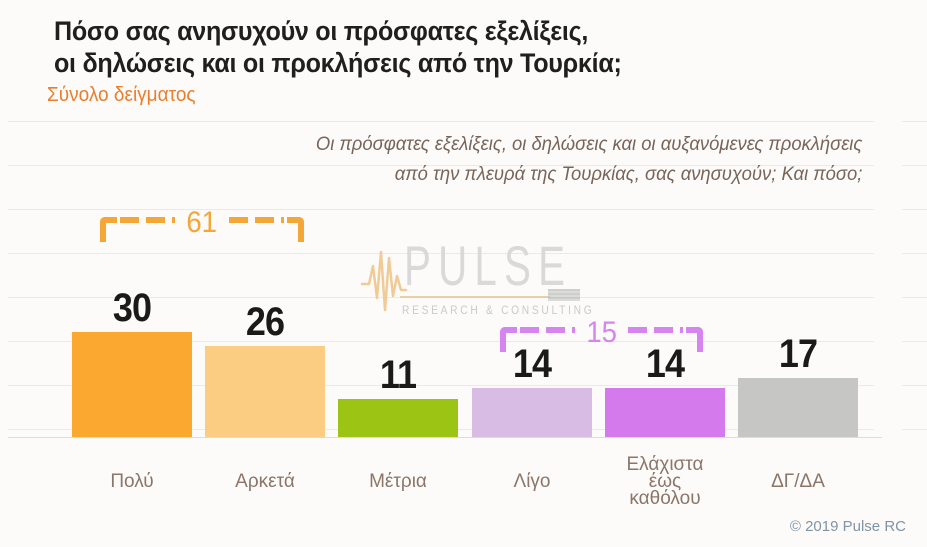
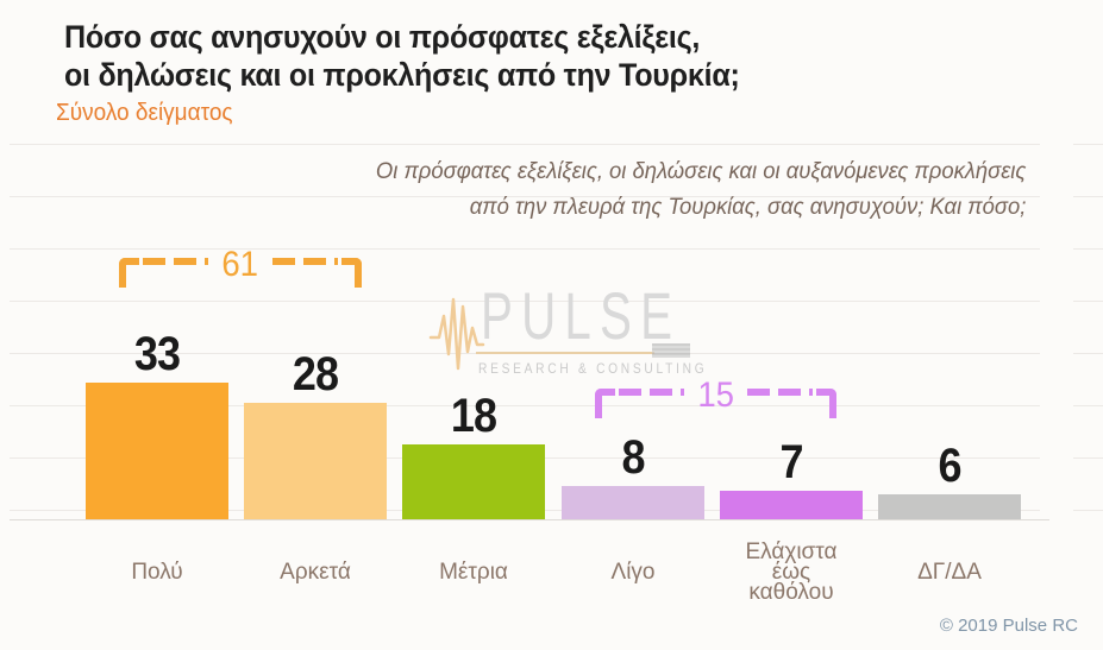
Πολύ: 30 -> 33
Αρκετά: 26 -> 28
Μέτρια: 11 -> 18
Λίγο: 14 -> 8
Ελάχιστα έως καθόλου: 14 -> 7
ΔΓ/ΔΑ: 17 -> 6
